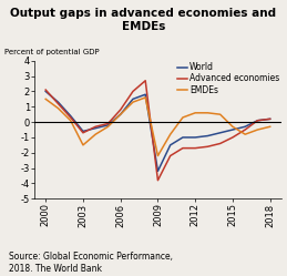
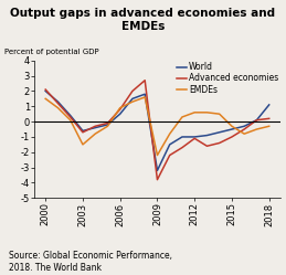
EMDEs/2006: 0.5 -> 0.9
Advanced economies/2012: -1.7 -> -1.1
World/2018: 0.2 -> 1.1
